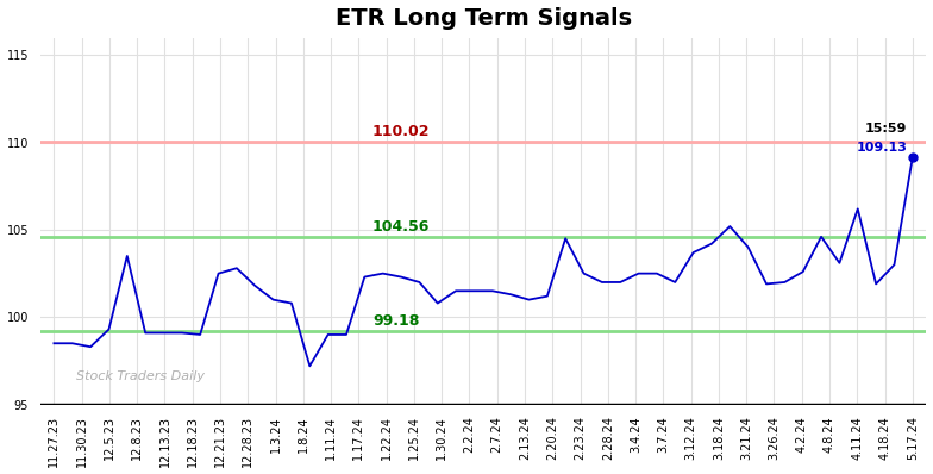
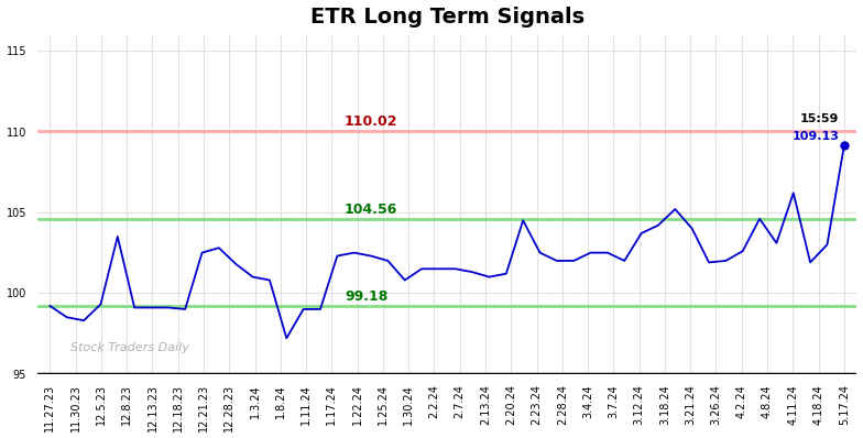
11.27.23: 98.5 -> 99.2
